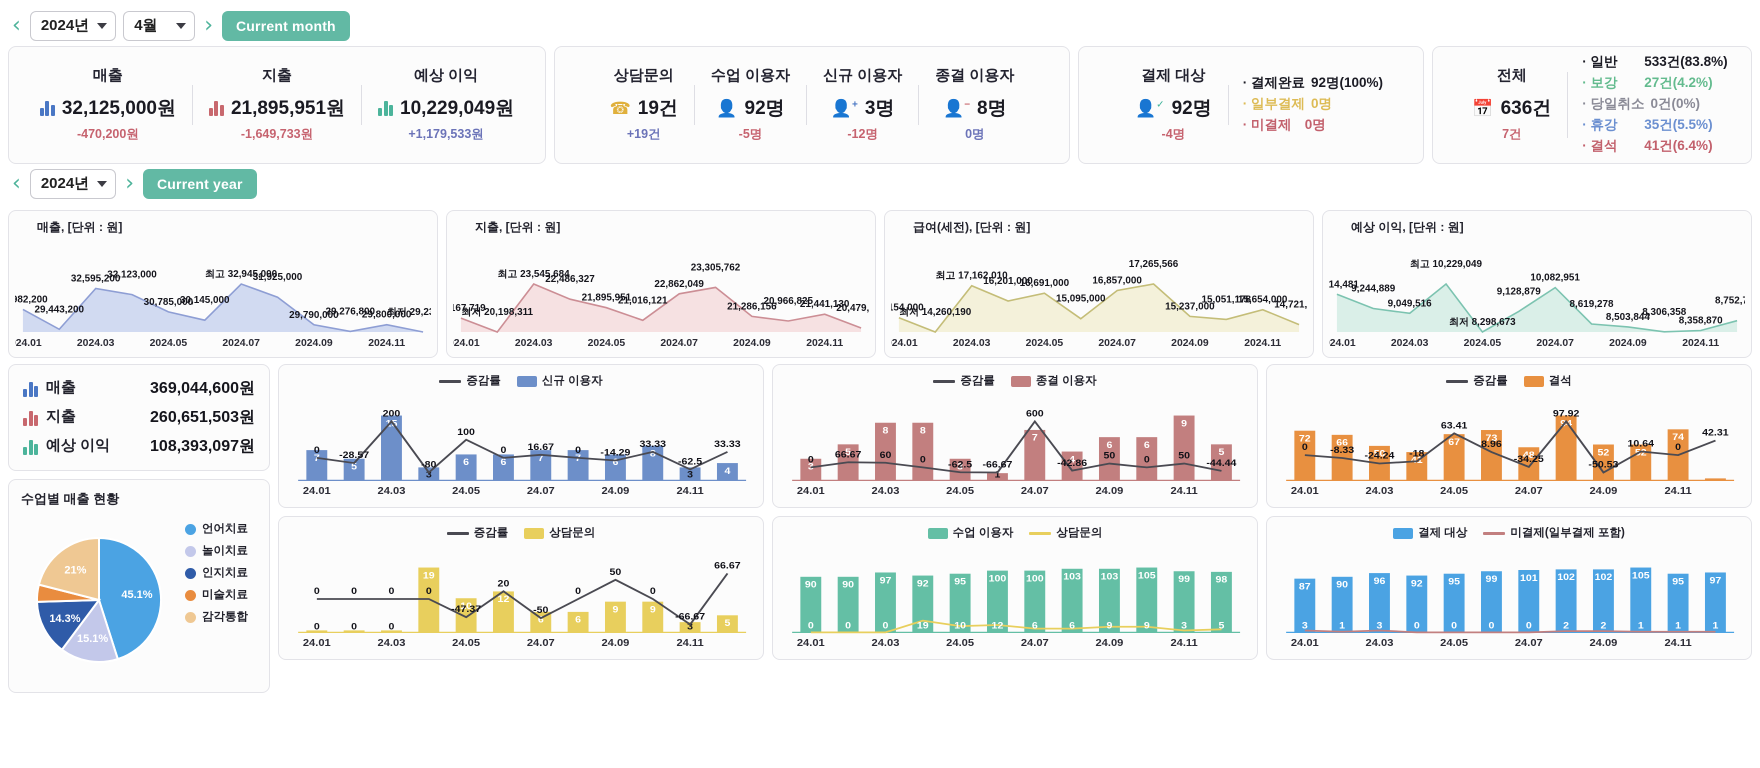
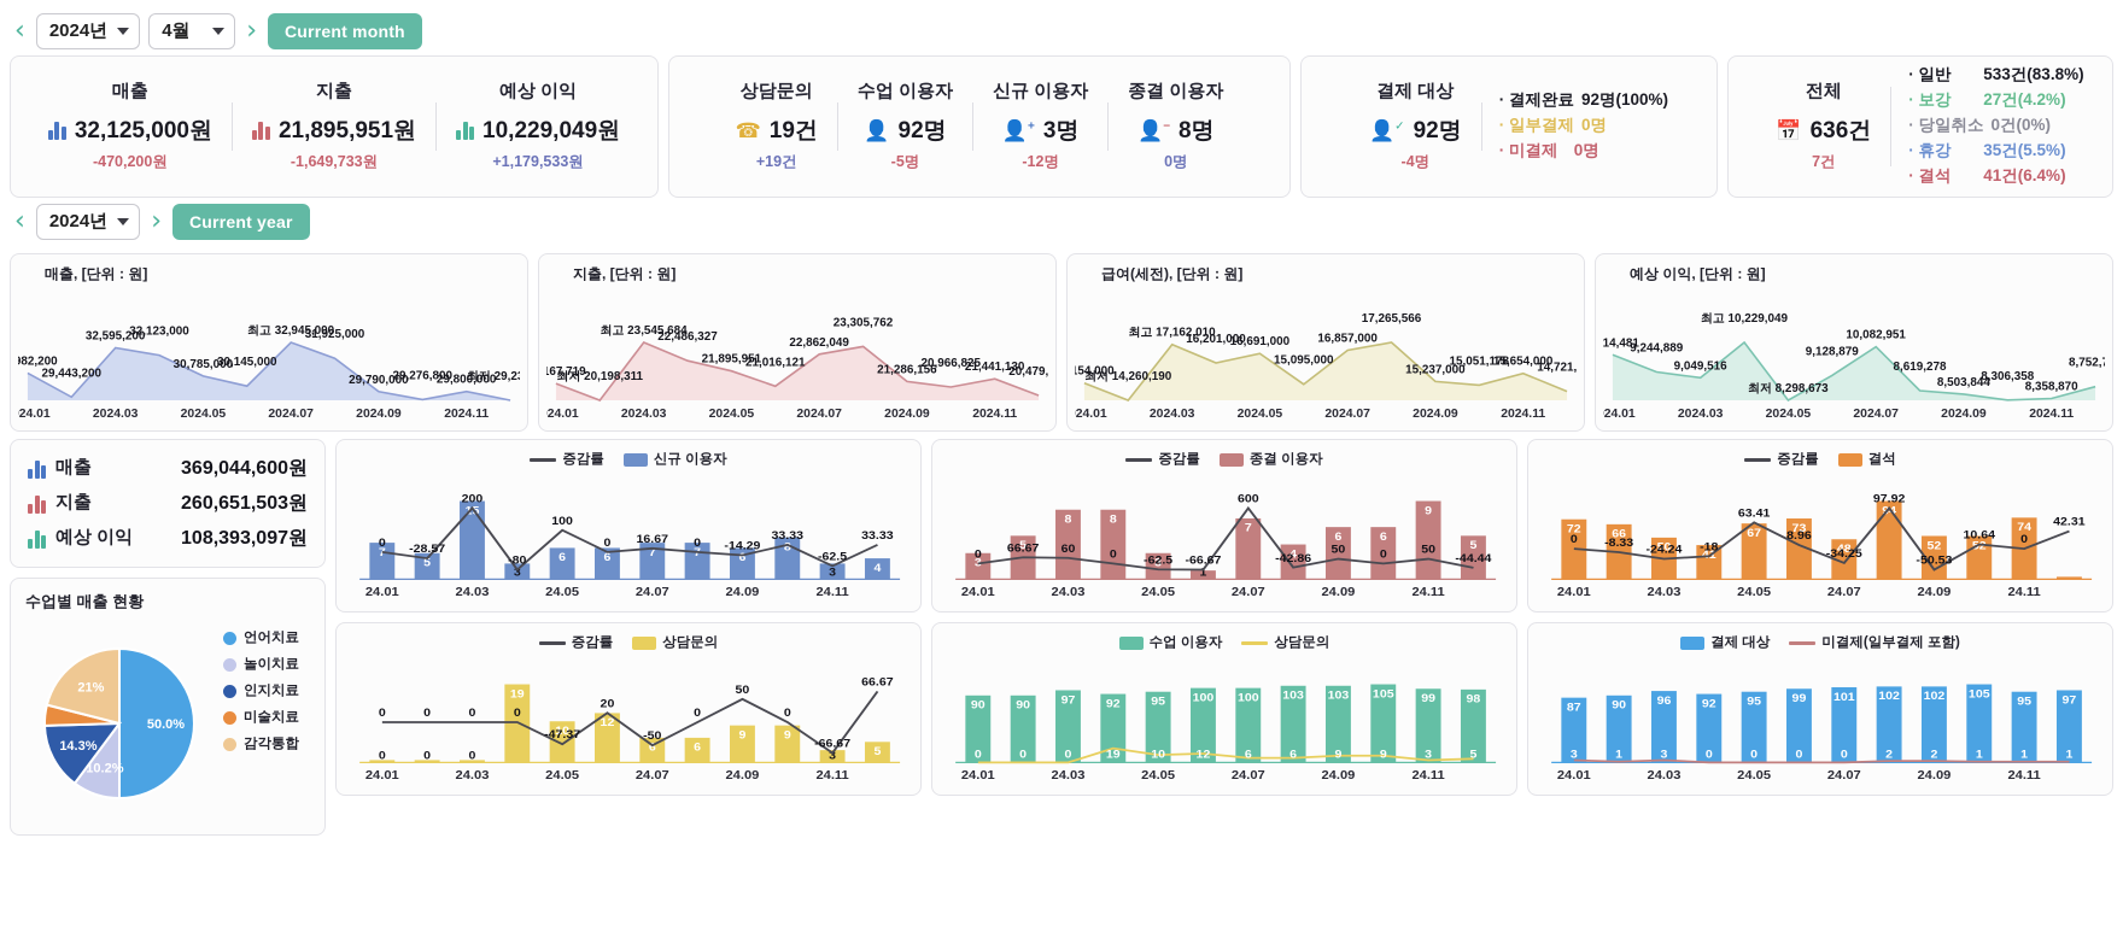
수업별 매출 현황/언어치료: 45.1% -> 50.0%
수업별 매출 현황/놀이치료: 15.1% -> 10.2%
